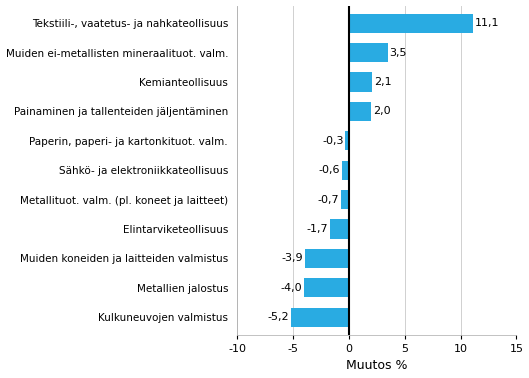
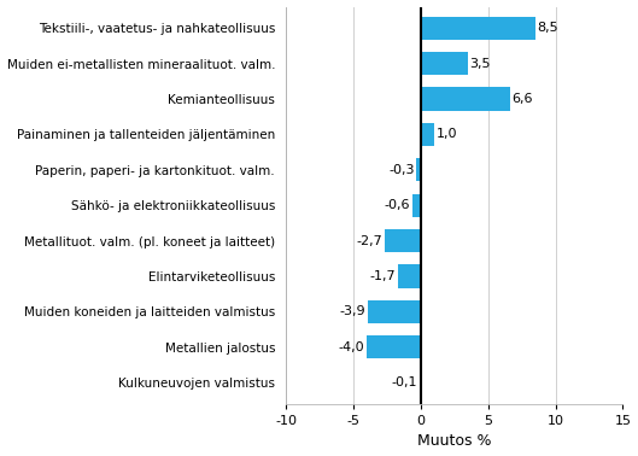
Tekstiili-, vaatetus- ja nahkateollisuus: 11,1 -> 8,5
Kemianteollisuus: 2,1 -> 6,6
Painaminen ja tallenteiden jäljentäminen: 2,0 -> 1,0
Metallituot. valm. (pl. koneet ja laitteet): -0,7 -> -2,7
Kulkuneuvojen valmistus: -5,2 -> -0,1
